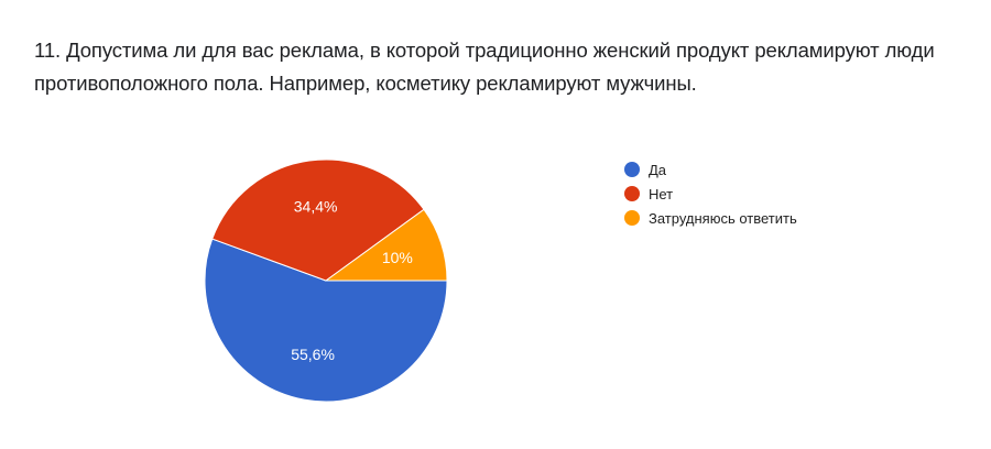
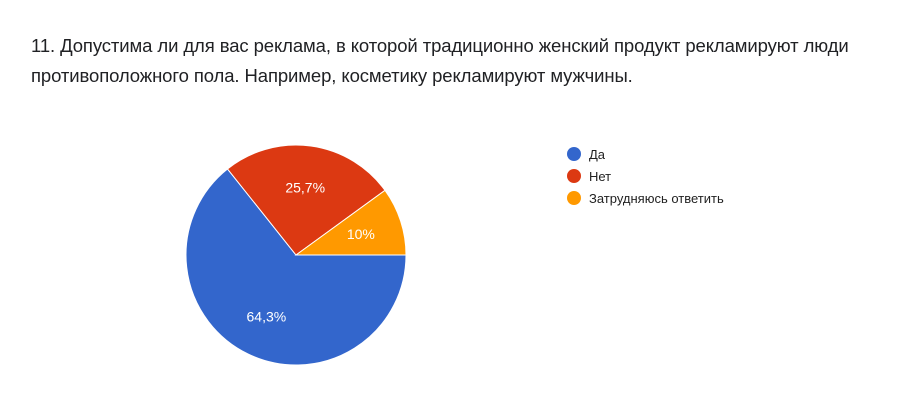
Да: 55,6% -> 64,3%
Нет: 34,4% -> 25,7%
